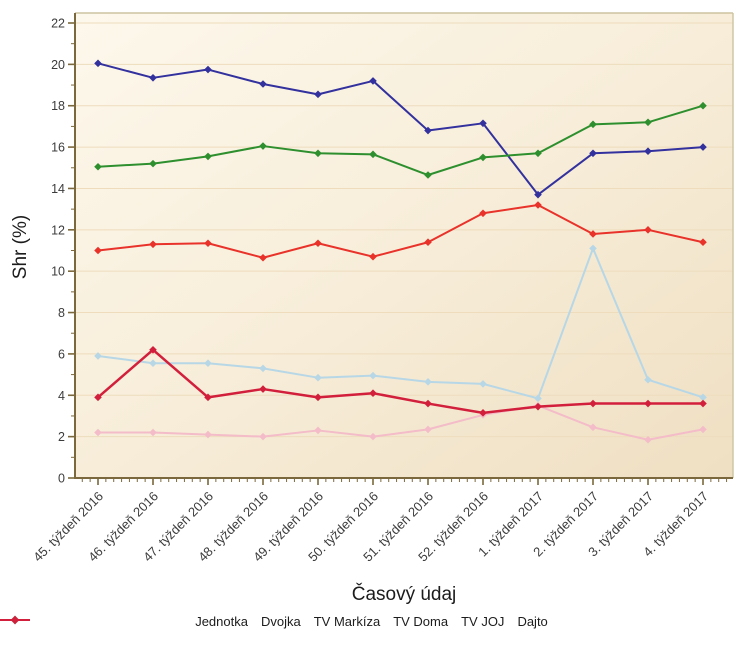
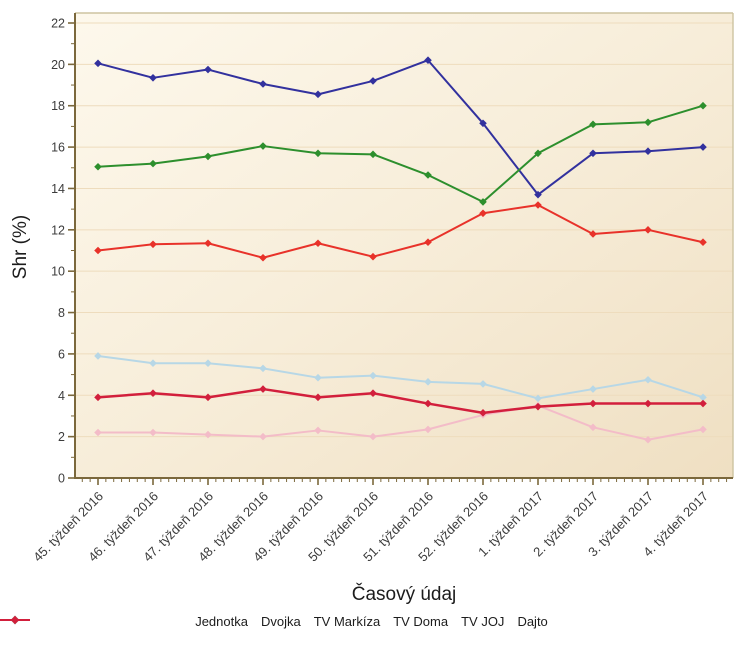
Dajto/46. týždeň 2016: 6.2 -> 4.1
TV Markíza/51. týždeň 2016: 16.8 -> 20.2
TV JOJ/52. týždeň 2016: 15.5 -> 13.3
TV Doma/2. týždeň 2017: 11.1 -> 4.3
